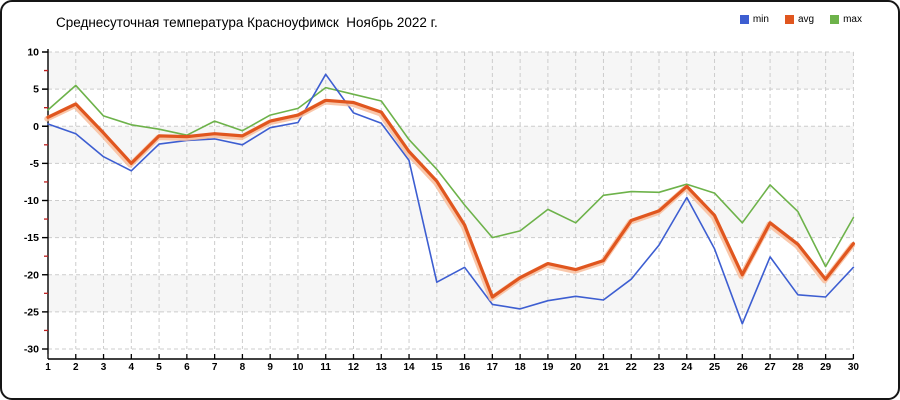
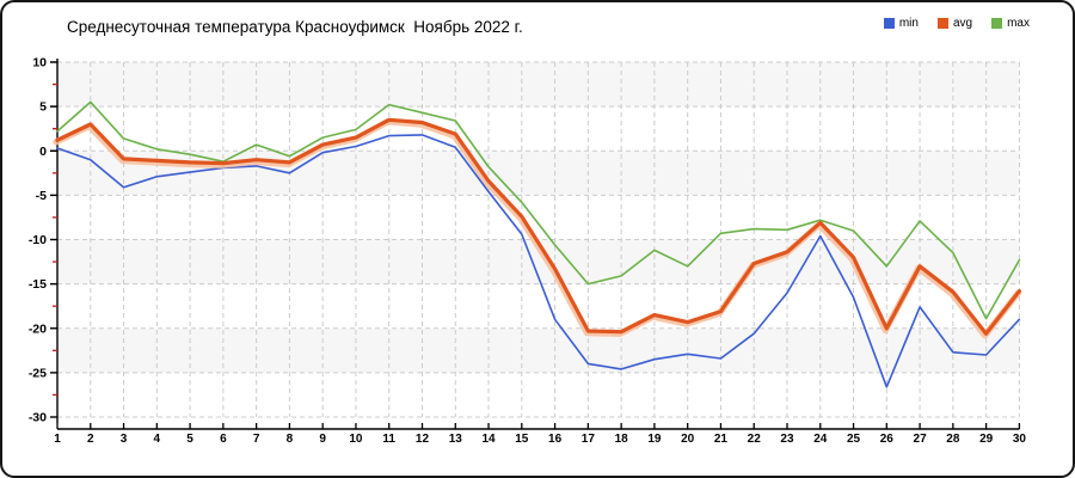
min/4: -6 -> -3
avg/4: -5 -> -1
min/11: 7 -> 2
min/15: -21 -> -9
avg/17: -23 -> -20
